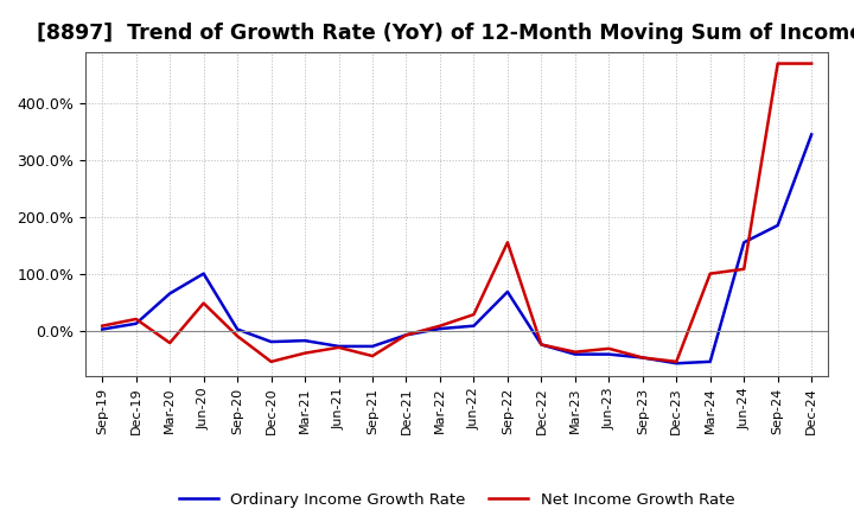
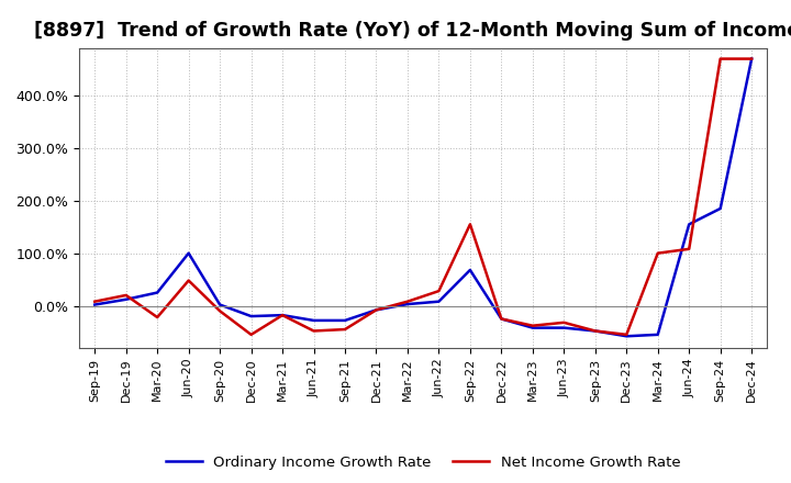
Ordinary Income Growth Rate/Mar-20: 65% -> 25%
Net Income Growth Rate/Mar-21: -40% -> -18%
Net Income Growth Rate/Jun-21: -30% -> -48%
Ordinary Income Growth Rate/Dec-24: 345% -> 470%
